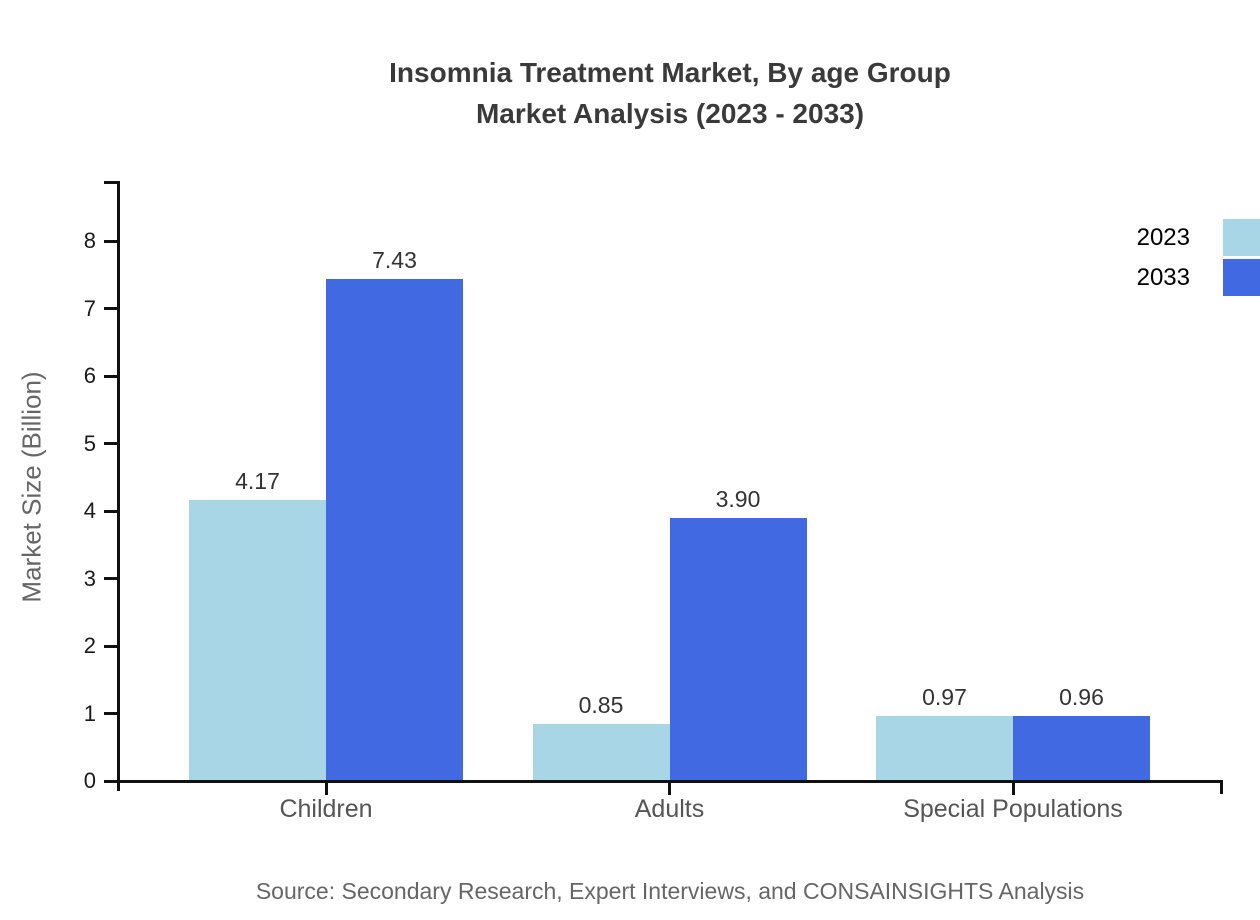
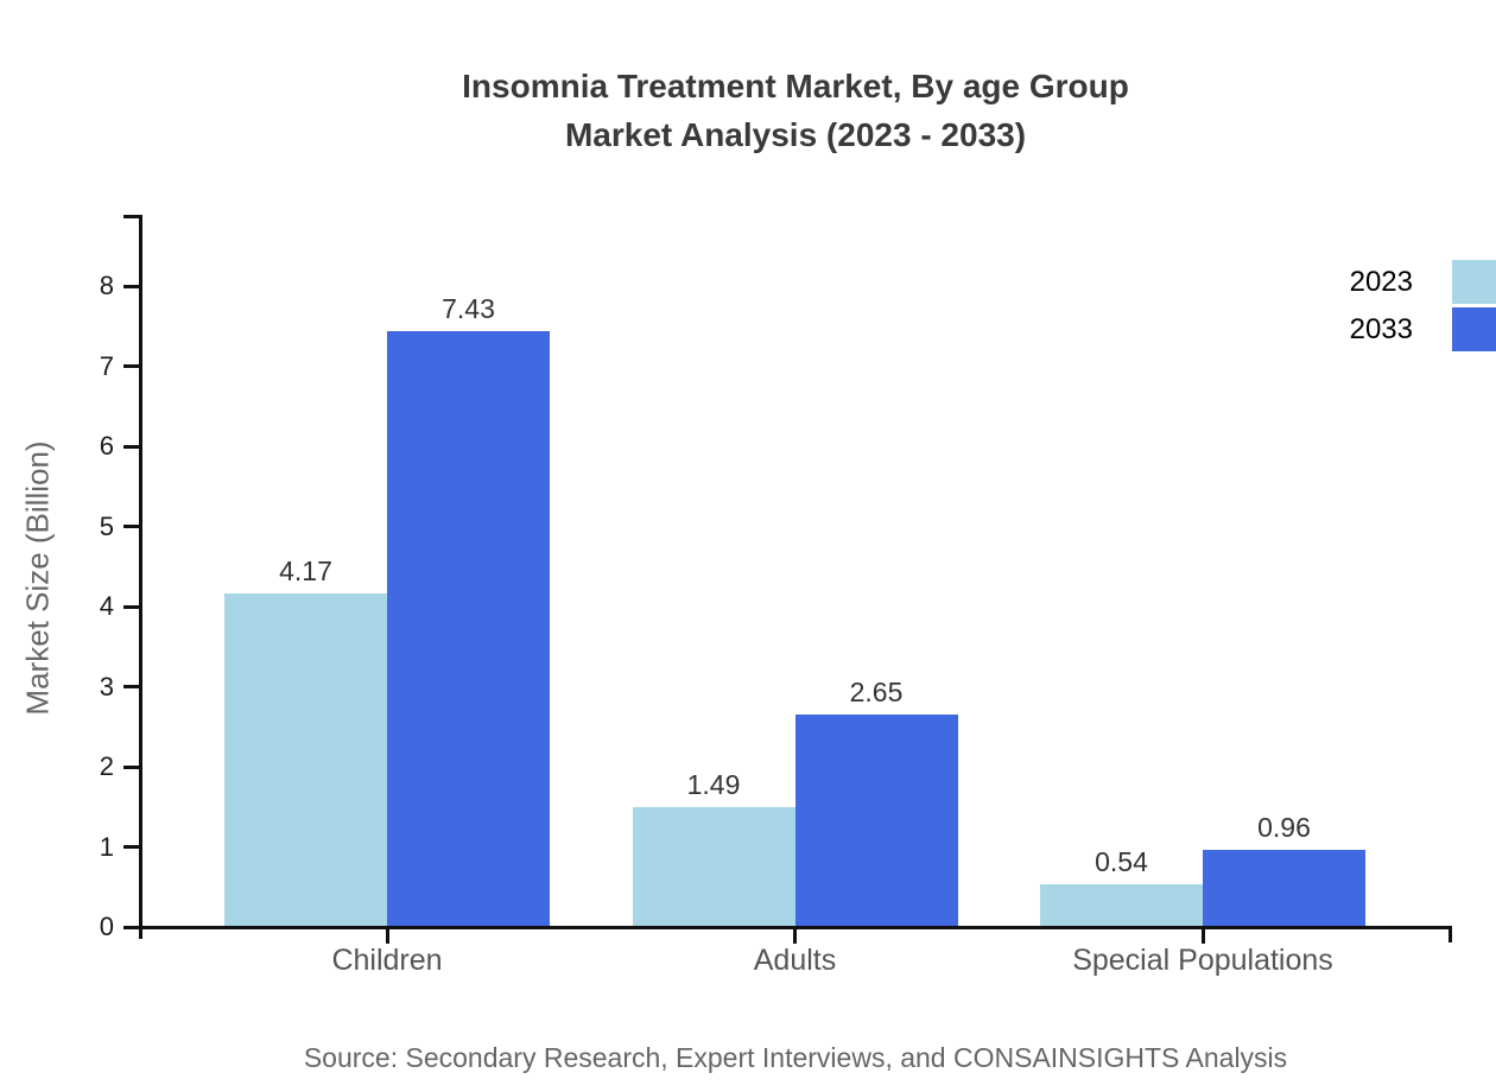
2023/Adults: 0.85 -> 1.49
2033/Adults: 3.90 -> 2.65
2023/Special Populations: 0.97 -> 0.54
